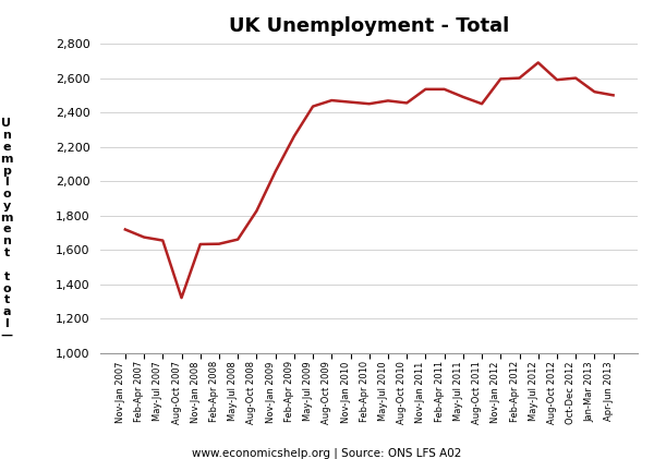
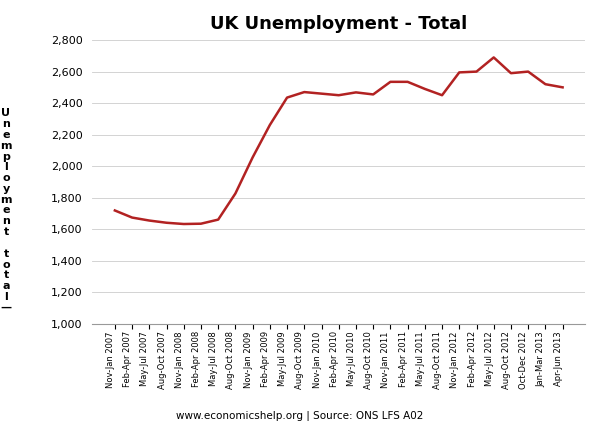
Aug-Oct 2007: 1,320 -> 1,640
